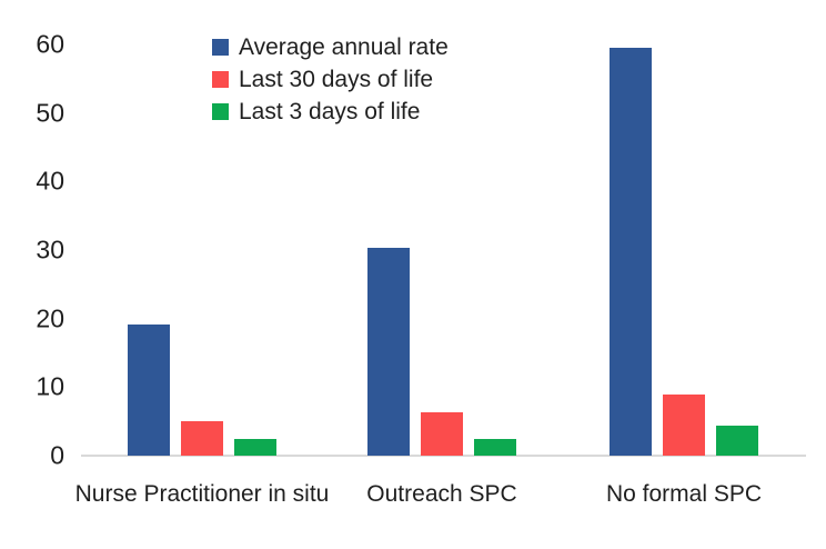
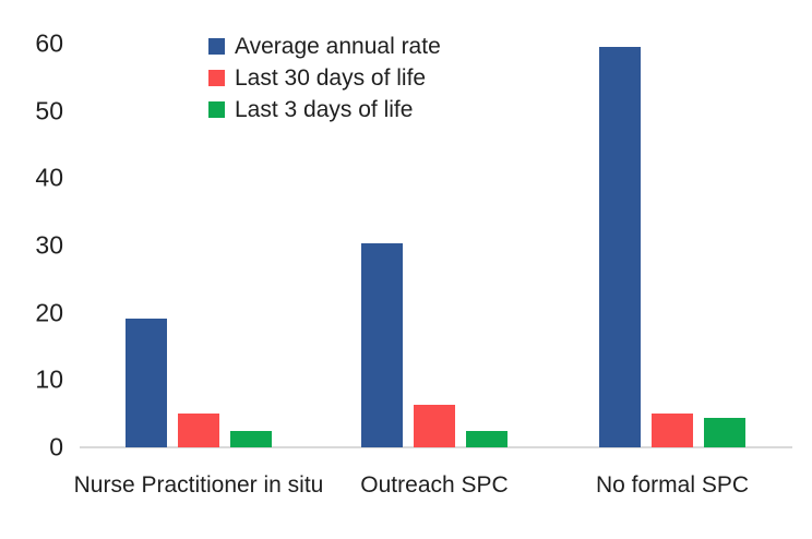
Last 30 days of life/No formal SPC: 9 -> 5
